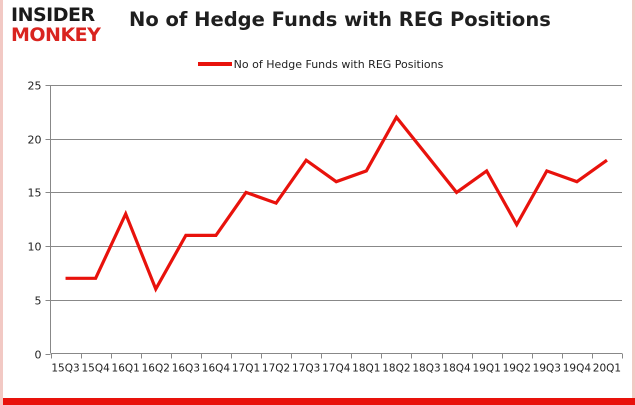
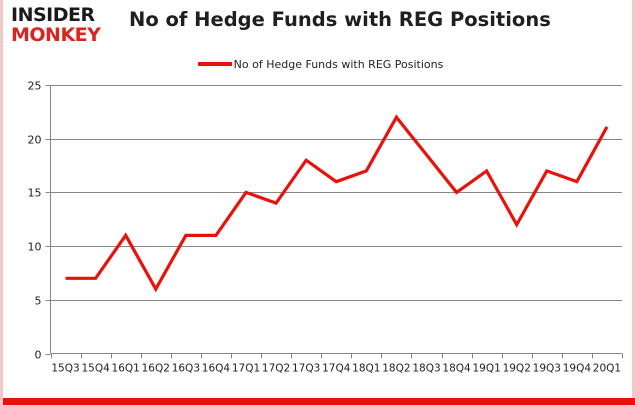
16Q1: 13.0 -> 11.0
20Q1: 18.0 -> 21.1
